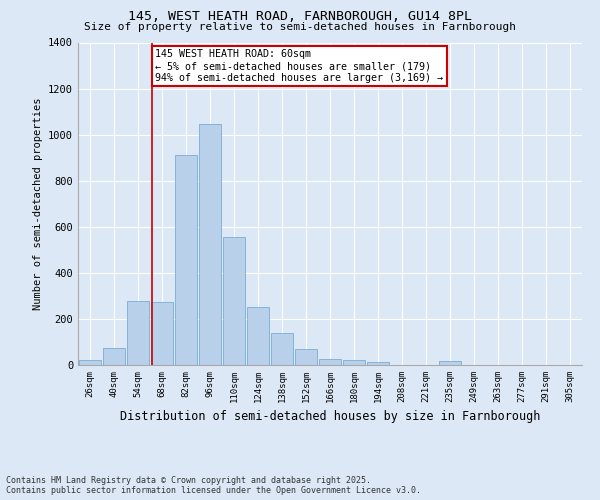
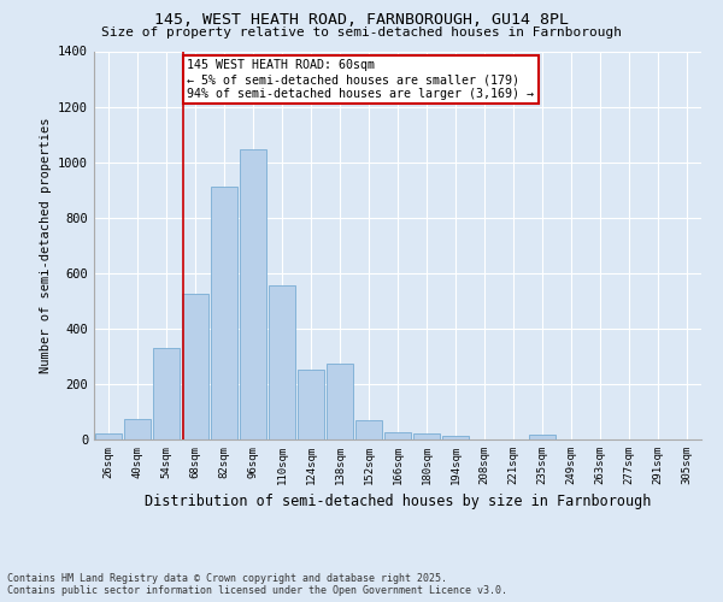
54sqm: 280 -> 330
68sqm: 275 -> 525
138sqm: 140 -> 275
